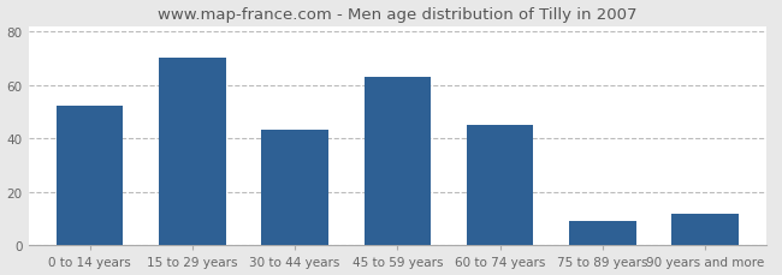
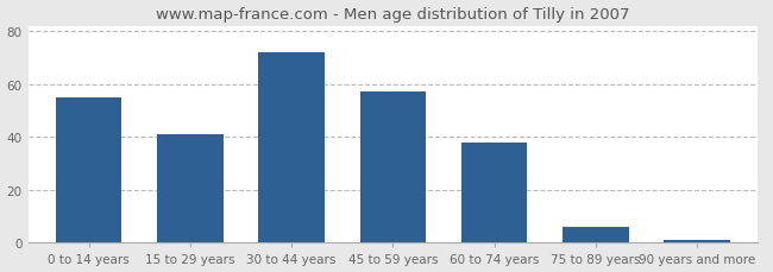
0 to 14 years: 52 -> 55
15 to 29 years: 70 -> 41
30 to 44 years: 43 -> 72
45 to 59 years: 63 -> 57
60 to 74 years: 45 -> 38
75 to 89 years: 9 -> 6
90 years and more: 12 -> 1
